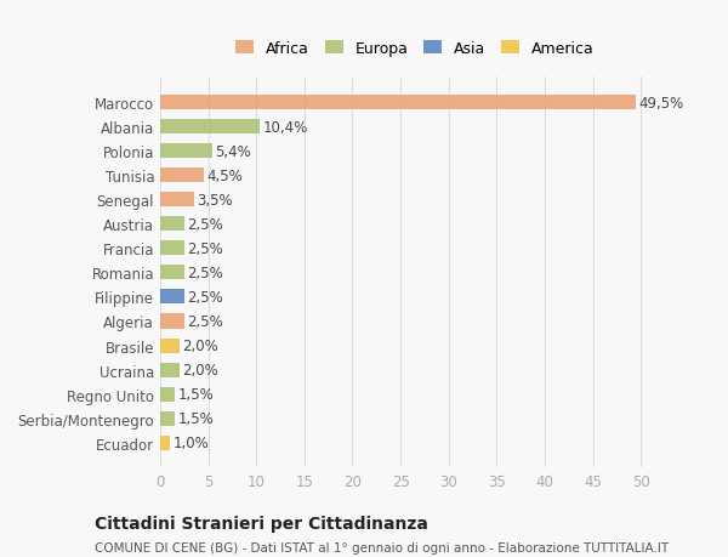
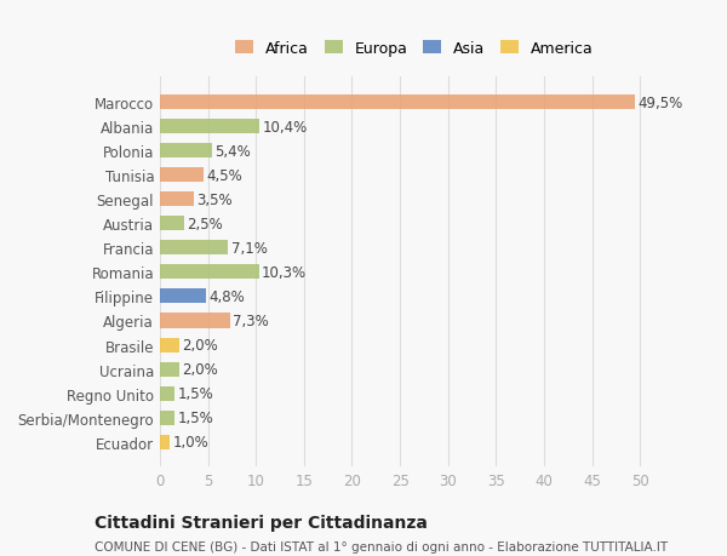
Francia: 2,5% -> 7,1%
Romania: 2,5% -> 10,3%
Filippine: 2,5% -> 4,8%
Algeria: 2,5% -> 7,3%
